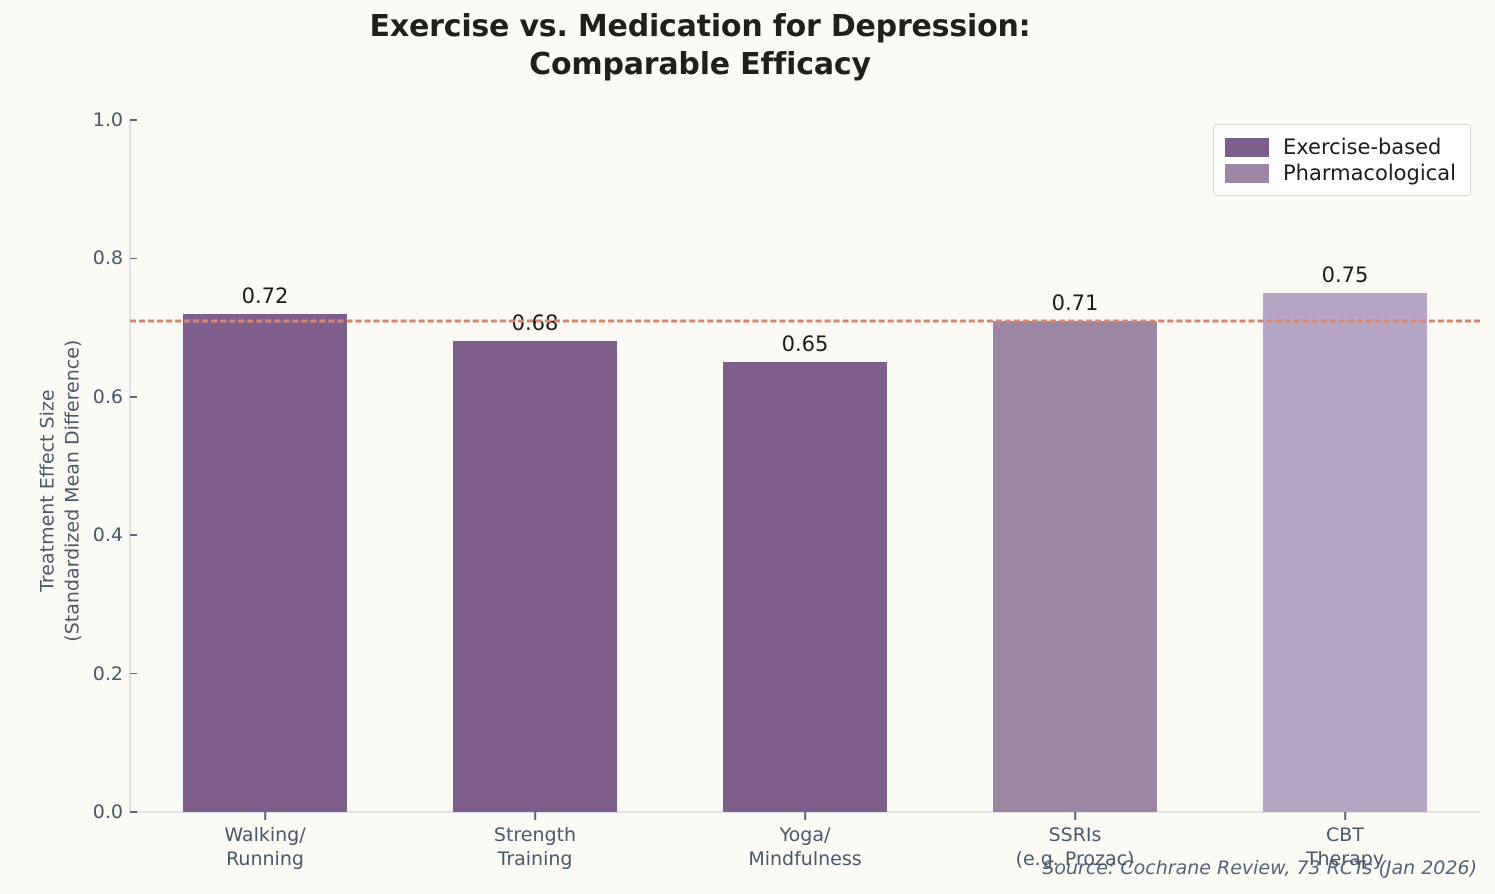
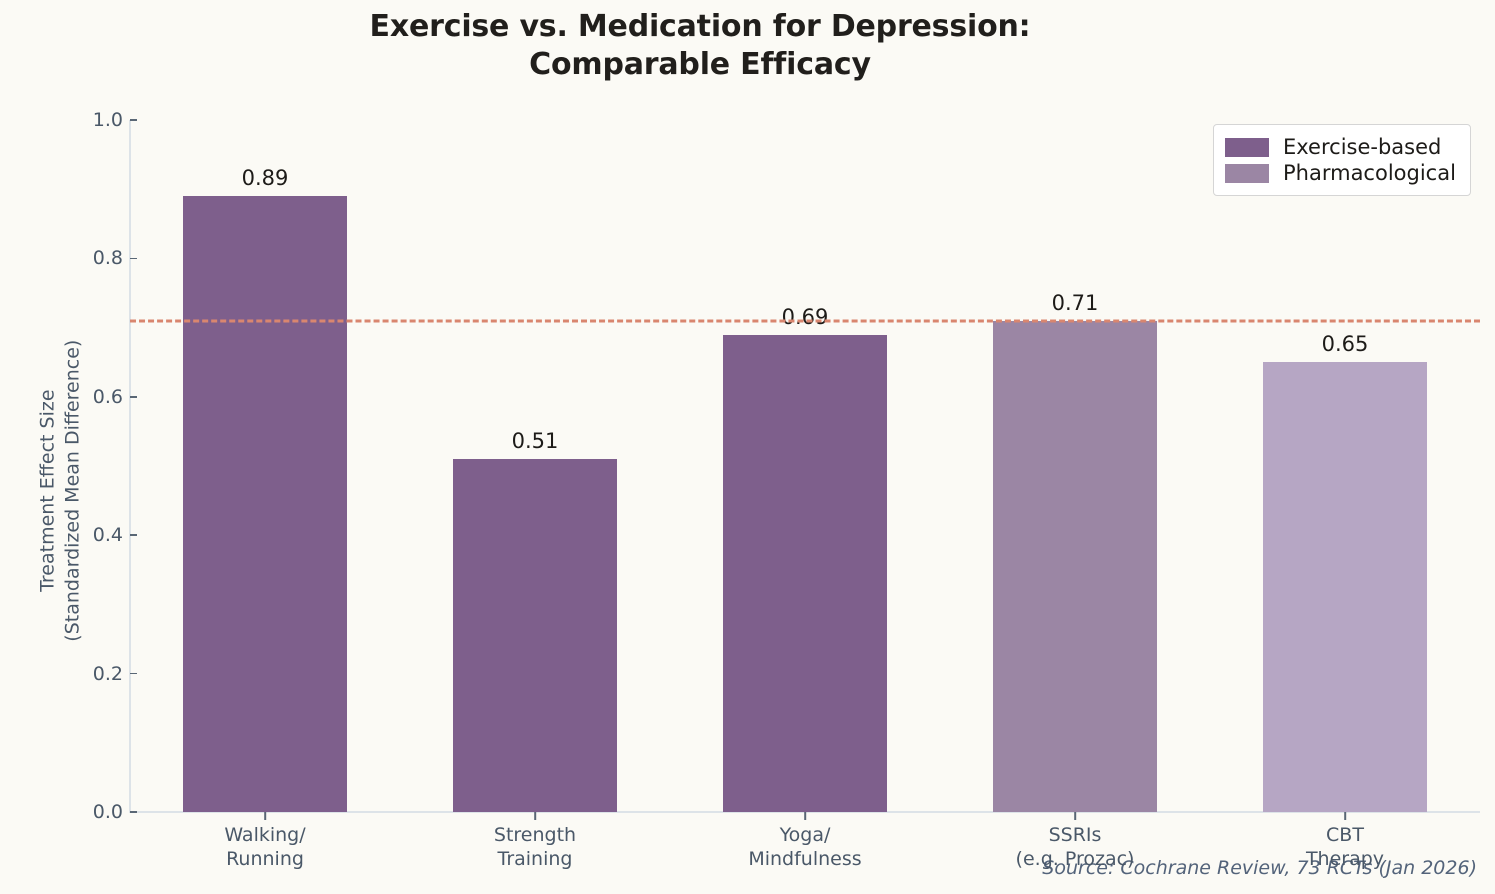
Walking/ Running: 0.72 -> 0.89
Strength Training: 0.68 -> 0.51
Yoga/ Mindfulness: 0.65 -> 0.69
CBT Therapy: 0.75 -> 0.65
